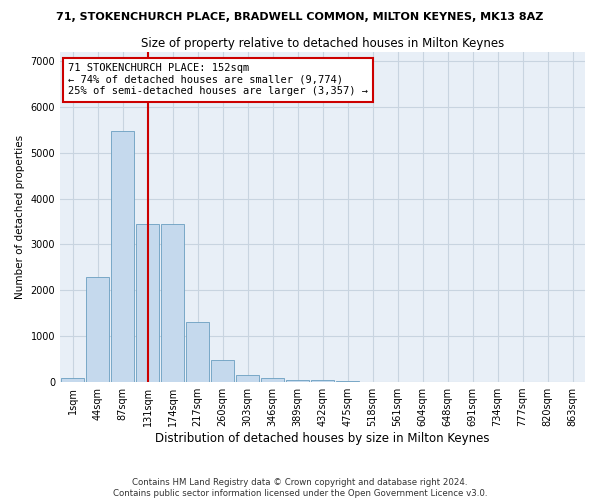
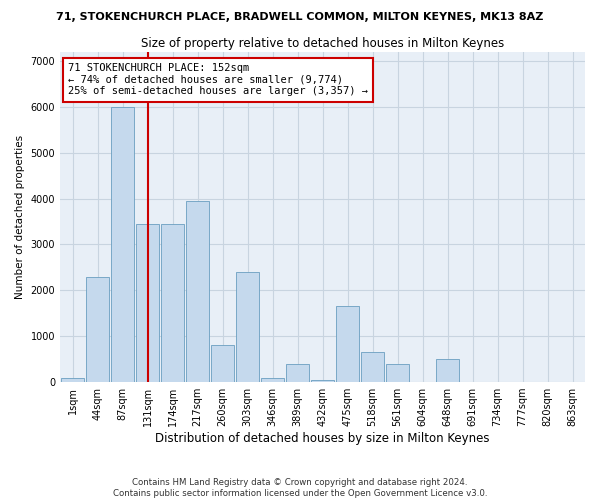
87sqm: 5480 -> 6000
217sqm: 1320 -> 3950
260sqm: 480 -> 800
303sqm: 160 -> 2400
389sqm: 60 -> 400
475sqm: 20 -> 1650
518sqm: 10 -> 650
561sqm: 0 -> 400
648sqm: 0 -> 500
